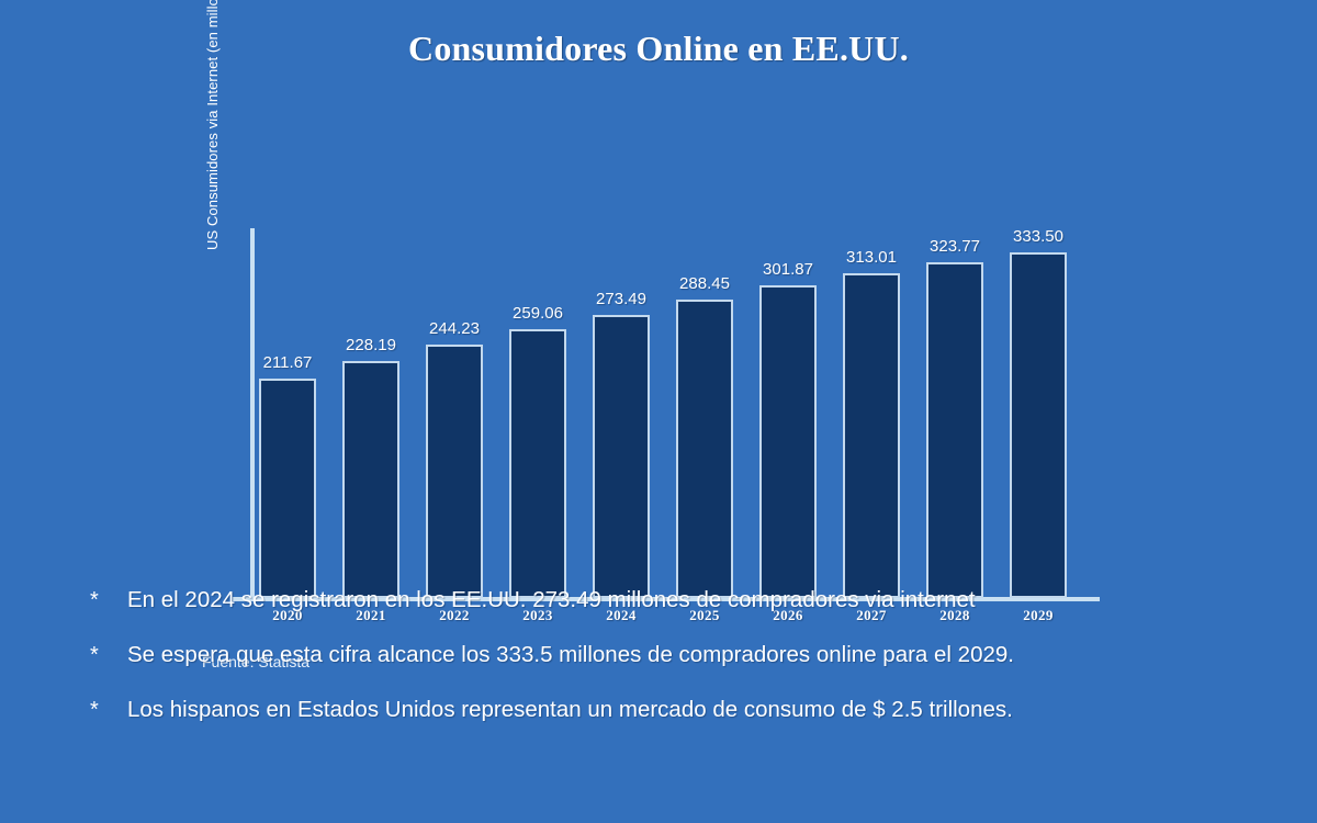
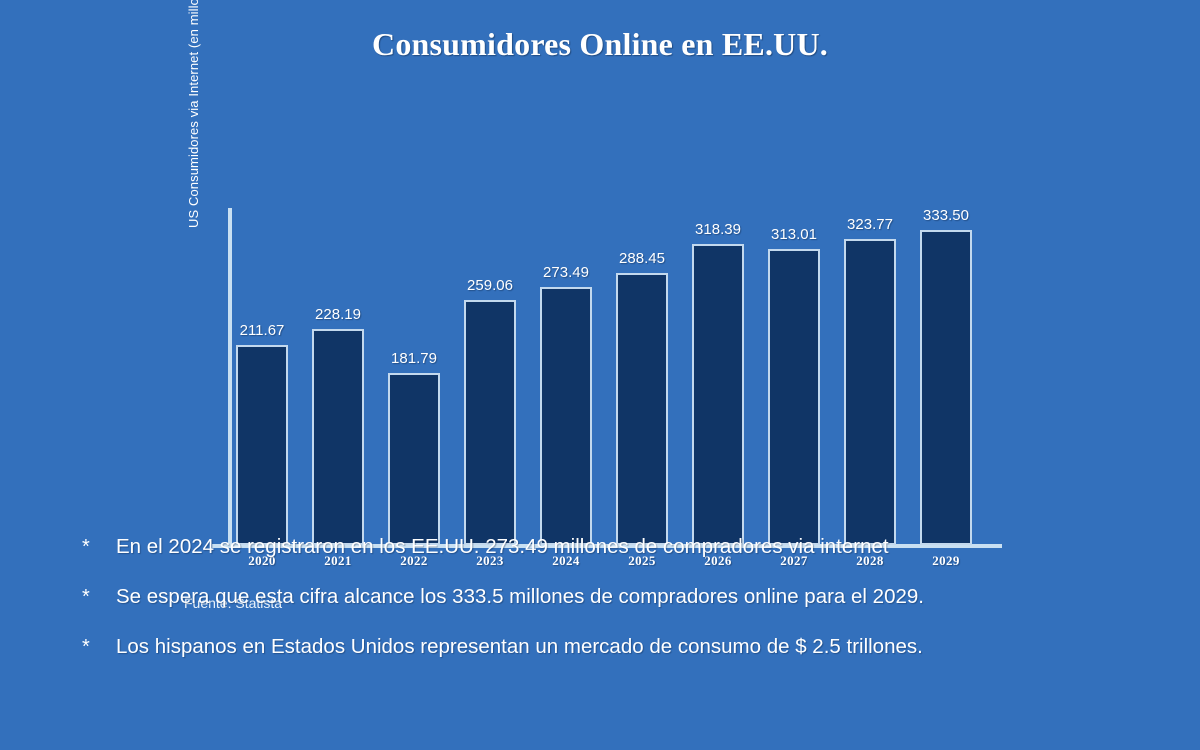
2022: 244.23 -> 181.79
2026: 301.87 -> 318.39
